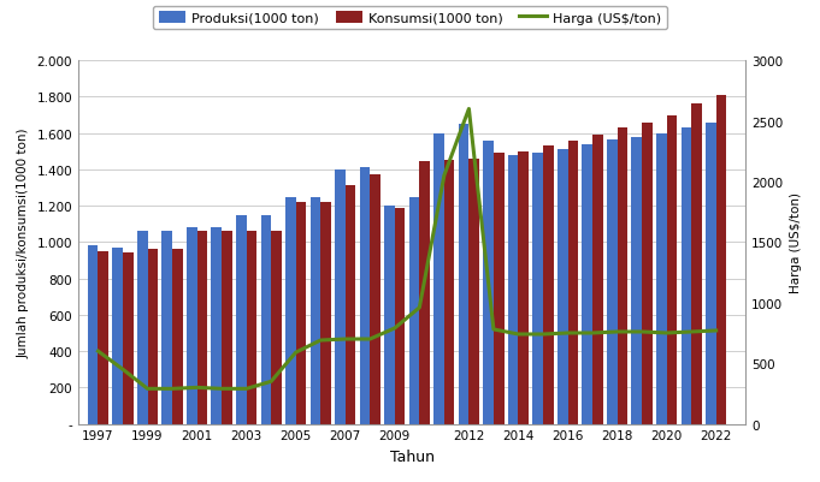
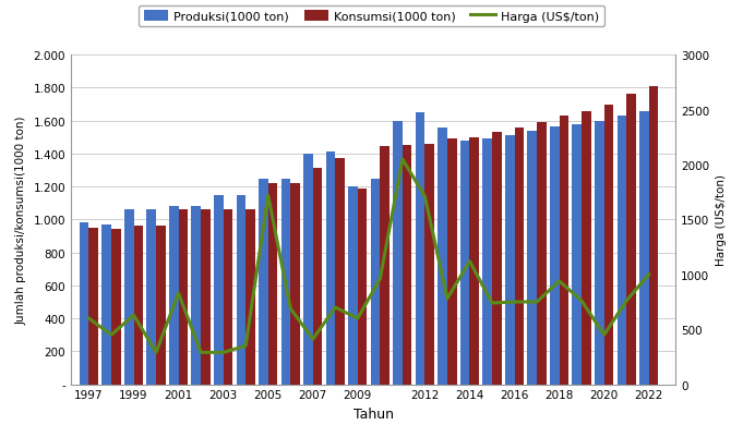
Harga (US$/ton)/1999: 290 -> 630
Harga (US$/ton)/2001: 300 -> 830
Harga (US$/ton)/2005: 590 -> 1720
Harga (US$/ton)/2007: 700 -> 410
Harga (US$/ton)/2009: 790 -> 600
Harga (US$/ton)/2012: 2600 -> 1710
Harga (US$/ton)/2014: 740 -> 1120
Harga (US$/ton)/2018: 760 -> 940
Harga (US$/ton)/2020: 750 -> 450
Harga (US$/ton)/2022: 770 -> 1000
